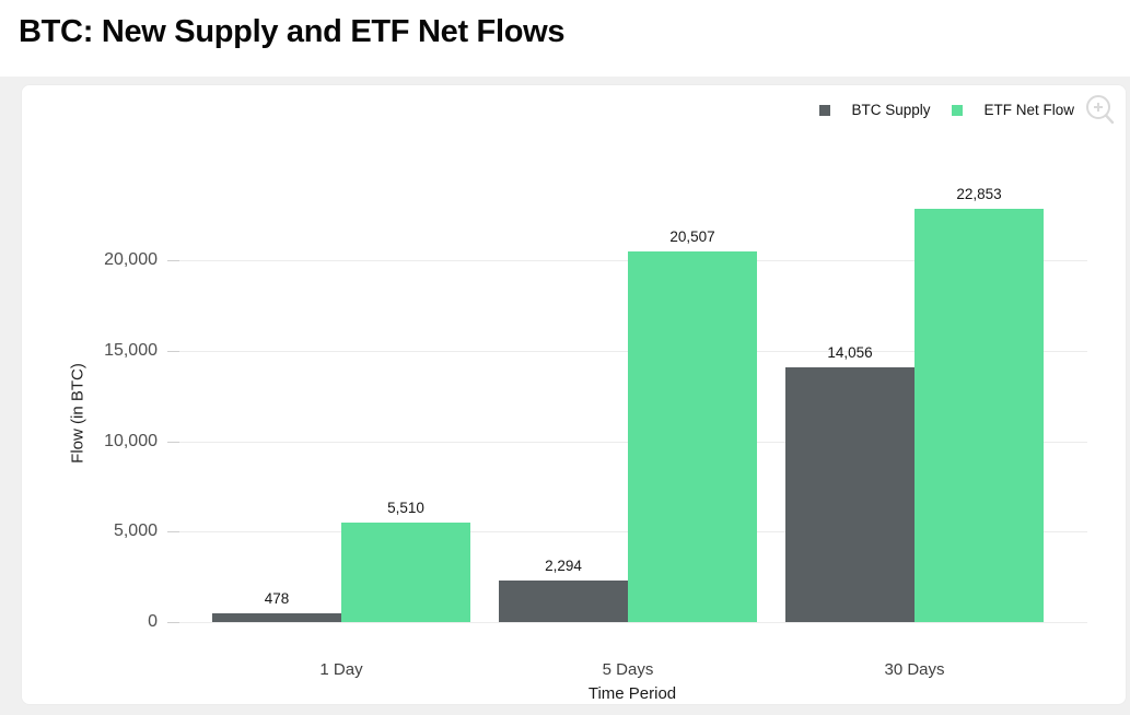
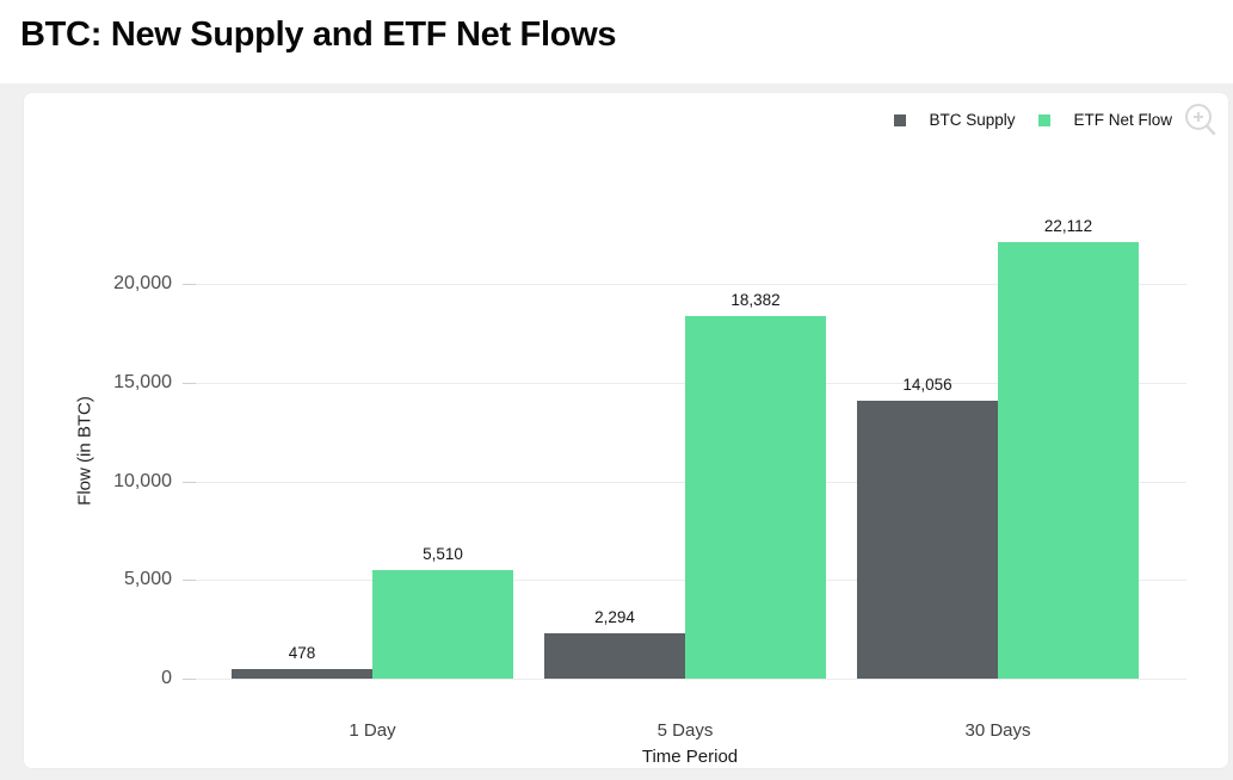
ETF Net Flow/5 Days: 20,507 -> 18,382
ETF Net Flow/30 Days: 22,853 -> 22,112
